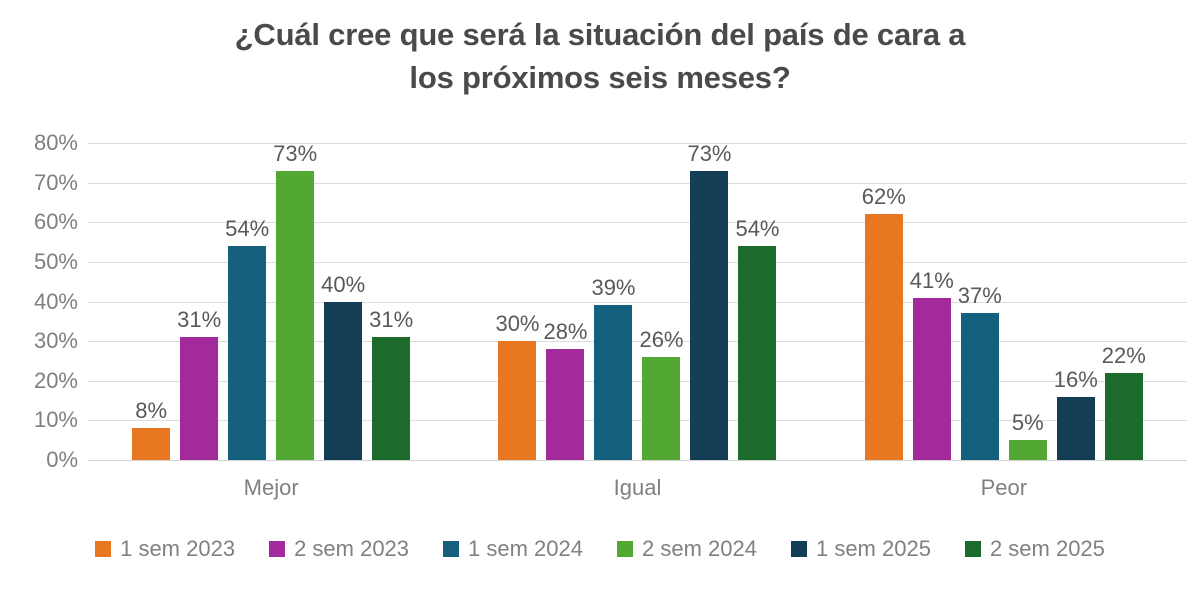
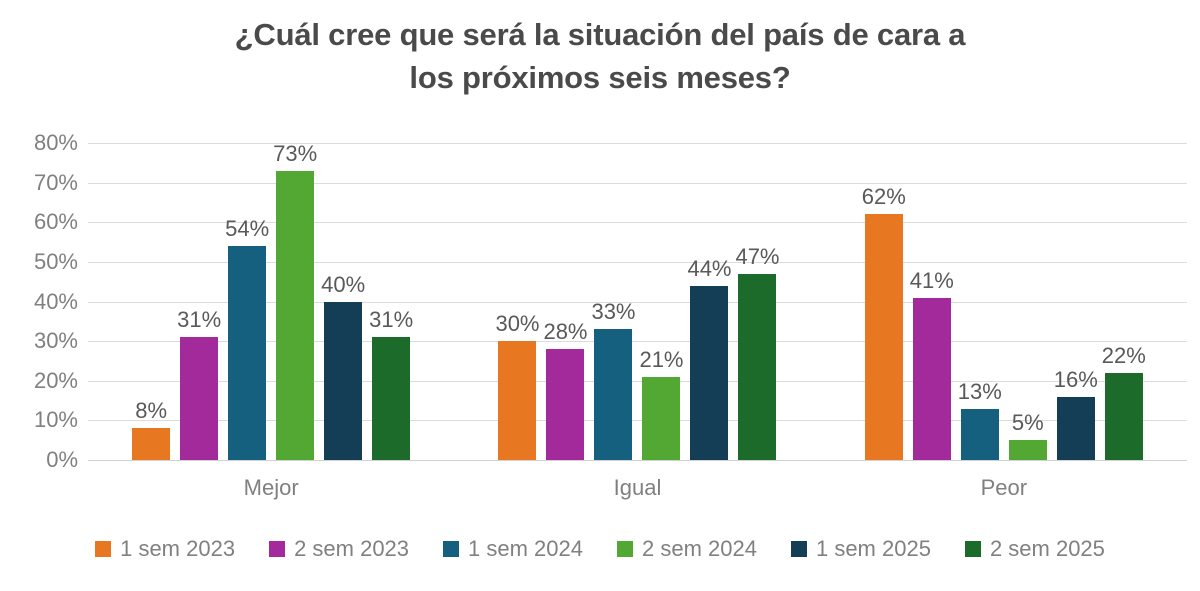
1 sem 2024/Igual: 39% -> 33%
2 sem 2024/Igual: 26% -> 21%
1 sem 2025/Igual: 73% -> 44%
2 sem 2025/Igual: 54% -> 47%
1 sem 2024/Peor: 37% -> 13%
